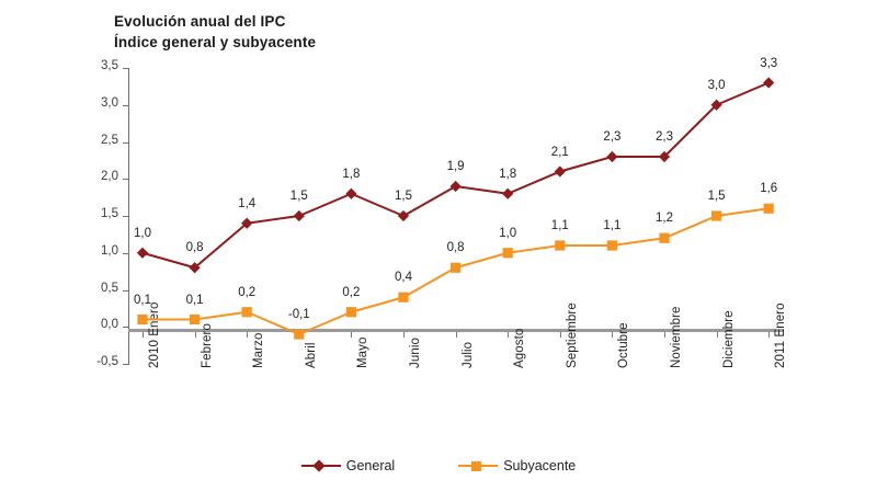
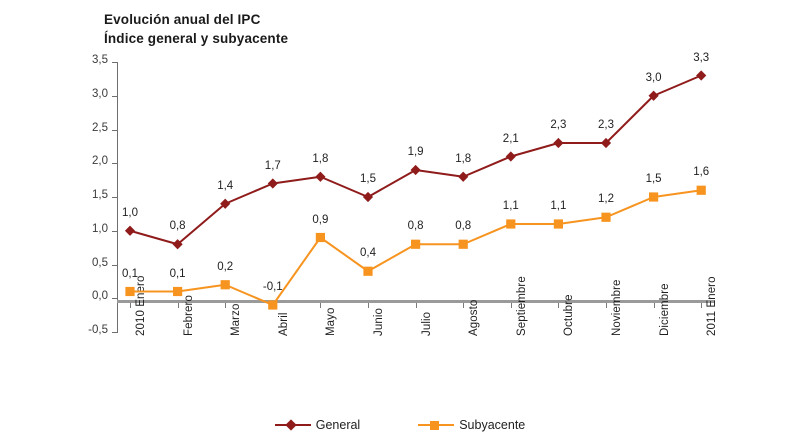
General/Abril: 1,5 -> 1,7
Subyacente/Mayo: 0,2 -> 0,9
Subyacente/Agosto: 1,0 -> 0,8
